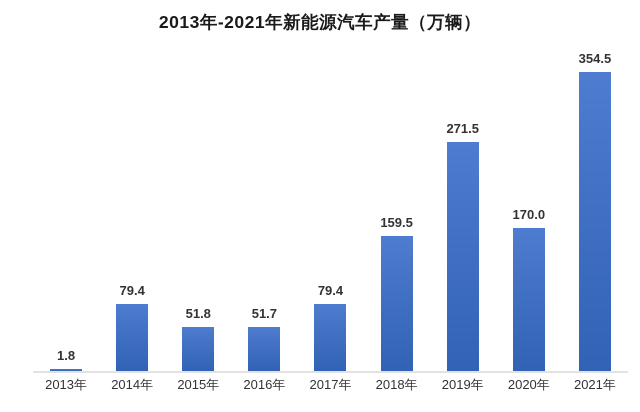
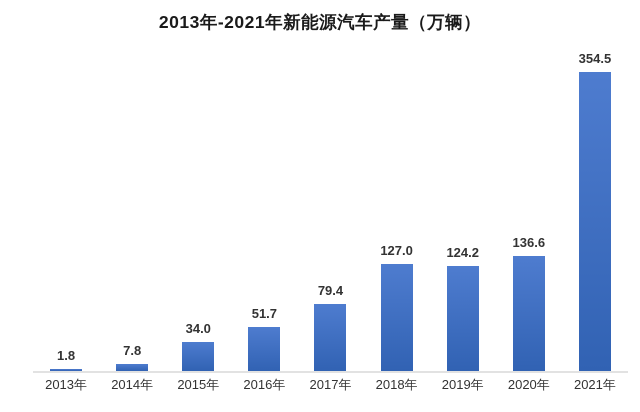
2014年: 79.4 -> 7.8
2015年: 51.8 -> 34.0
2018年: 159.5 -> 127.0
2019年: 271.5 -> 124.2
2020年: 170.0 -> 136.6
